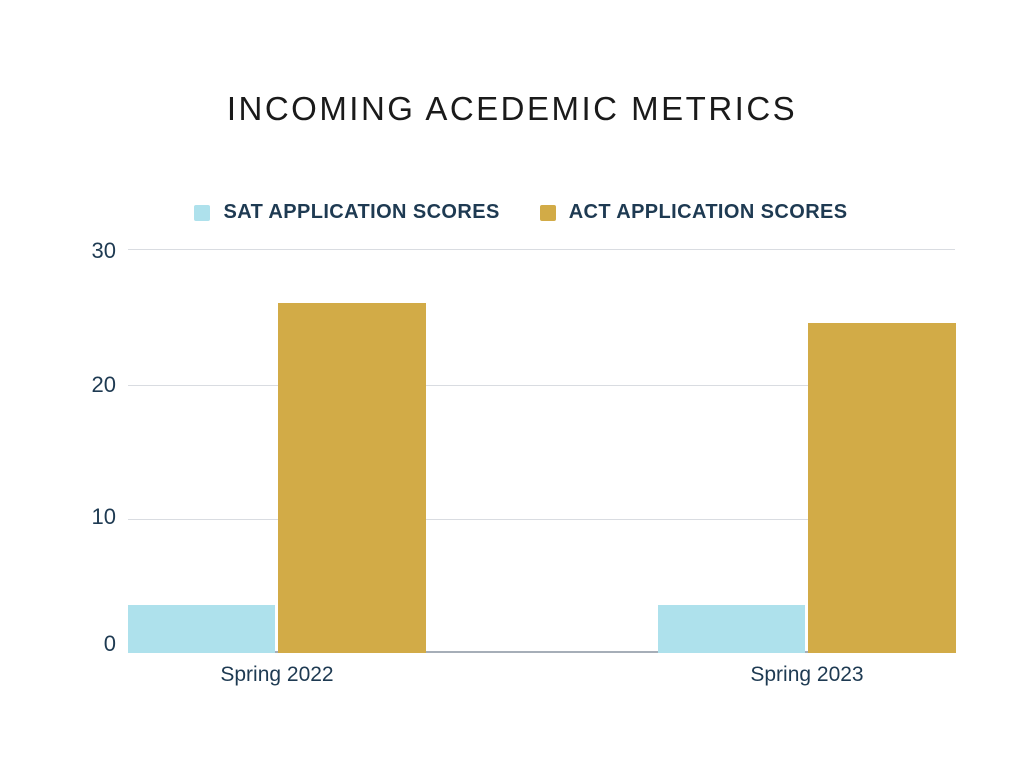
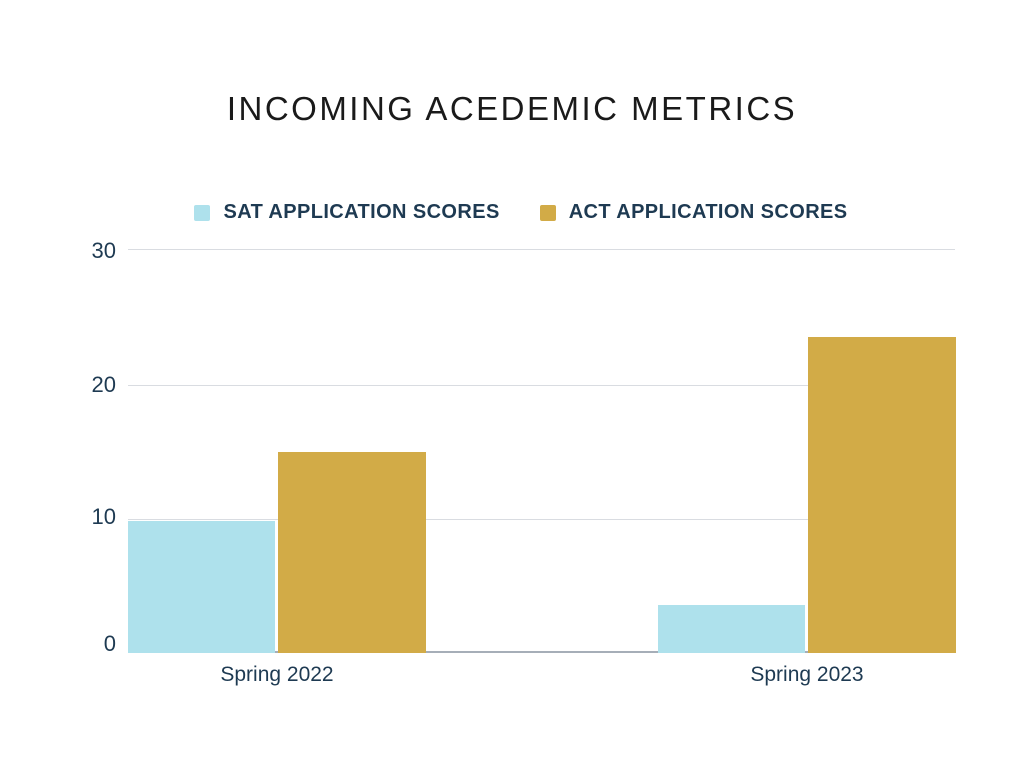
SAT APPLICATION SCORES/Spring 2022: 3.6 -> 9.8
ACT APPLICATION SCORES/Spring 2022: 26.0 -> 14.9
ACT APPLICATION SCORES/Spring 2023: 24.5 -> 23.5
